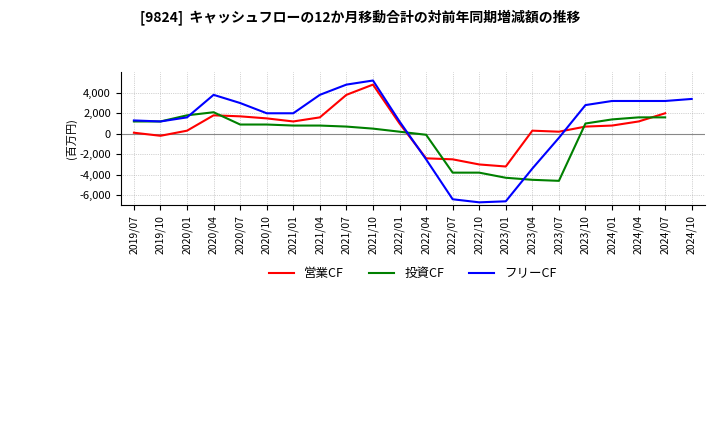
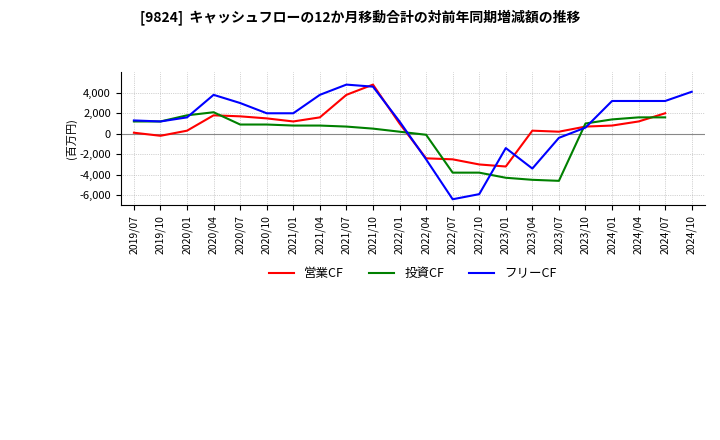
フリーCF/2021/10: 5,200 -> 4,600
フリーCF/2022/10: -6,700 -> -5,900
フリーCF/2023/01: -6,600 -> -1,400
フリーCF/2023/10: 2,800 -> 600
フリーCF/2024/10: 3,400 -> 4,100
